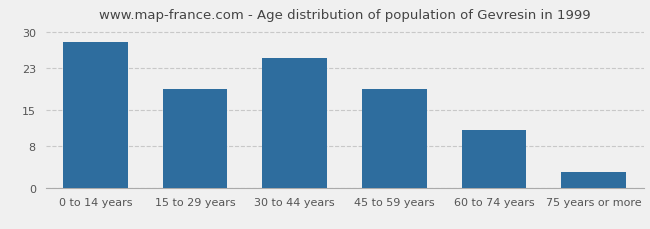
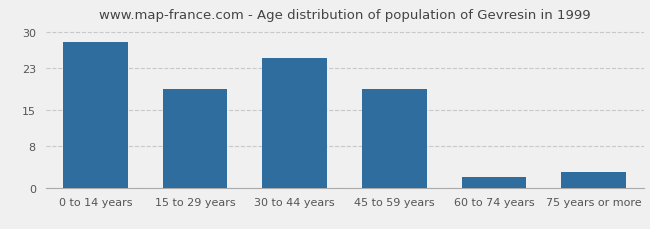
60 to 74 years: 11 -> 2
